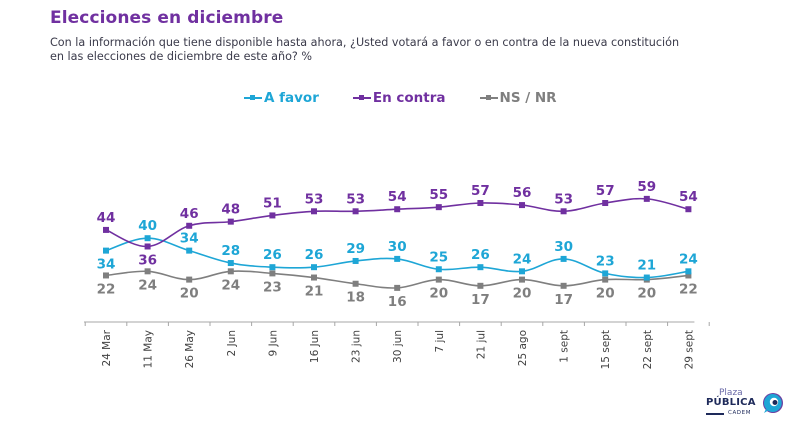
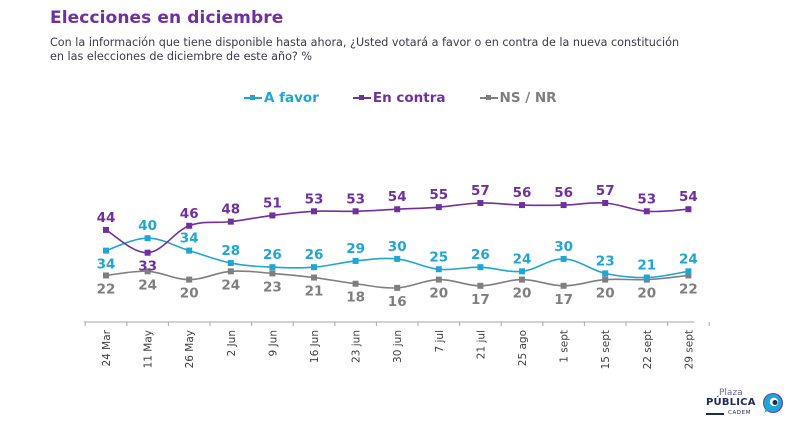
En contra/11 May: 36 -> 33
En contra/1 sept: 53 -> 56
En contra/22 sept: 59 -> 53
